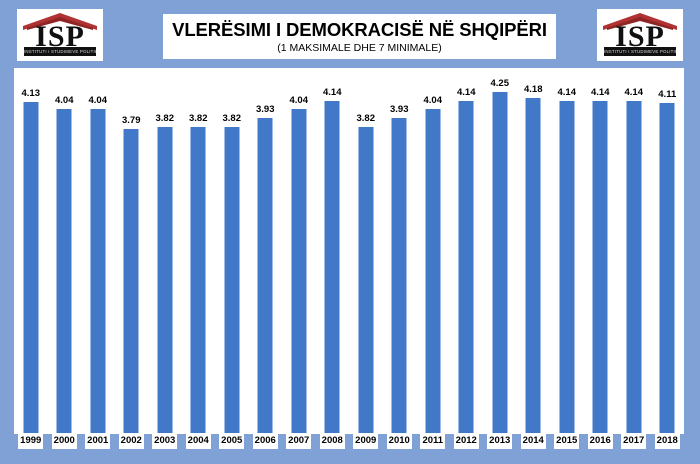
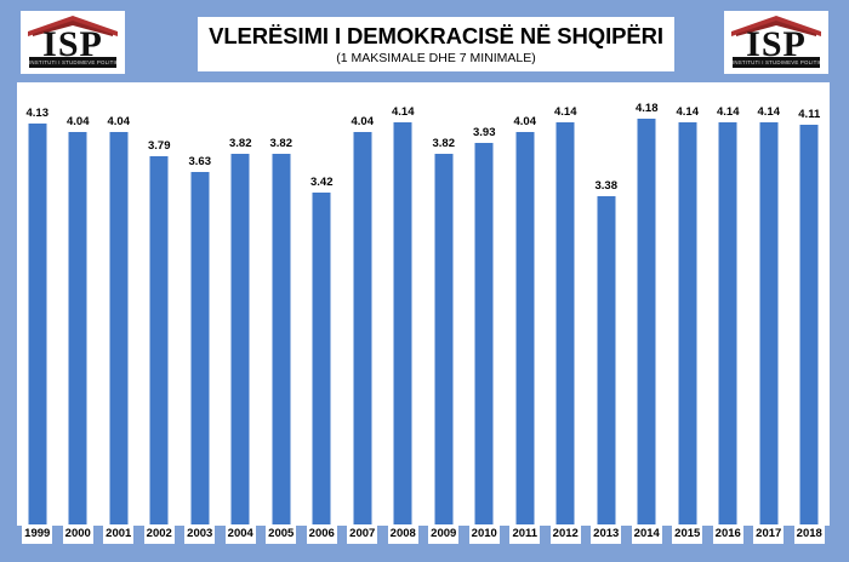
2003: 3.82 -> 3.63
2006: 3.93 -> 3.42
2013: 4.25 -> 3.38
